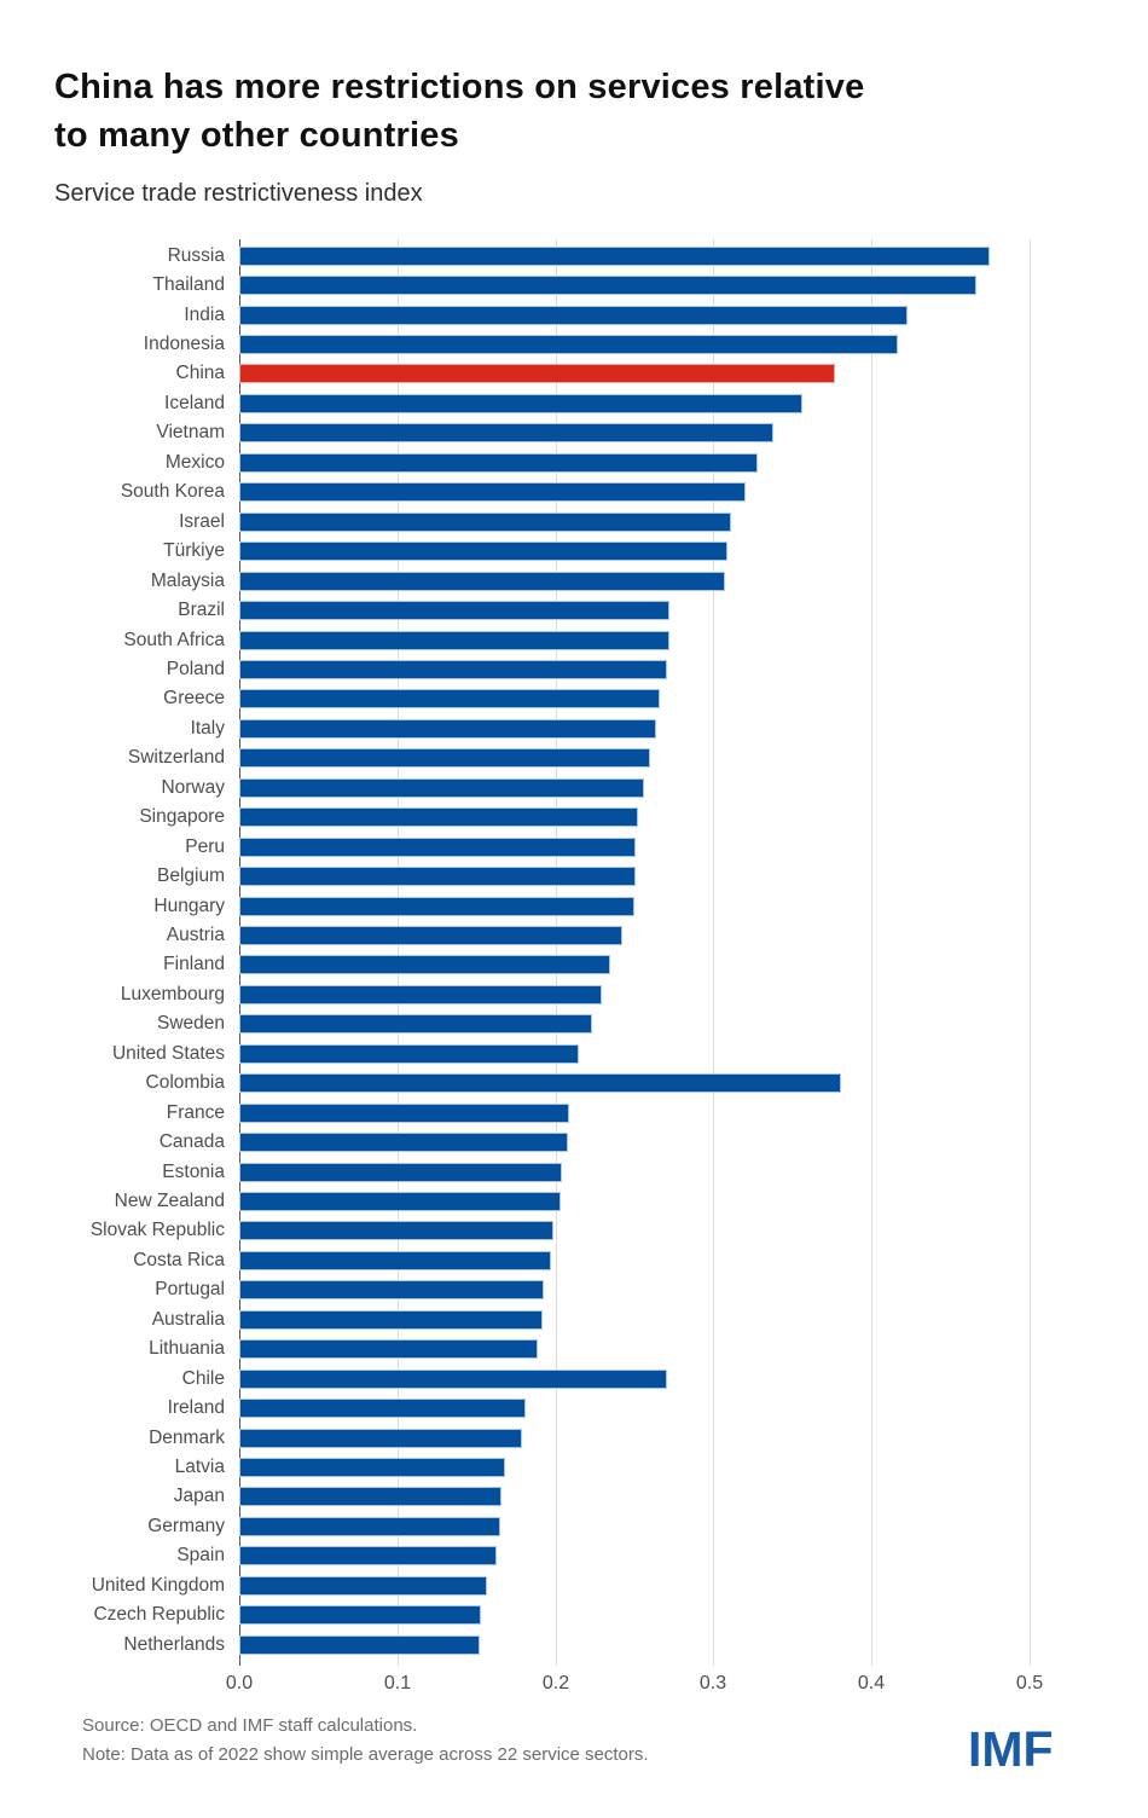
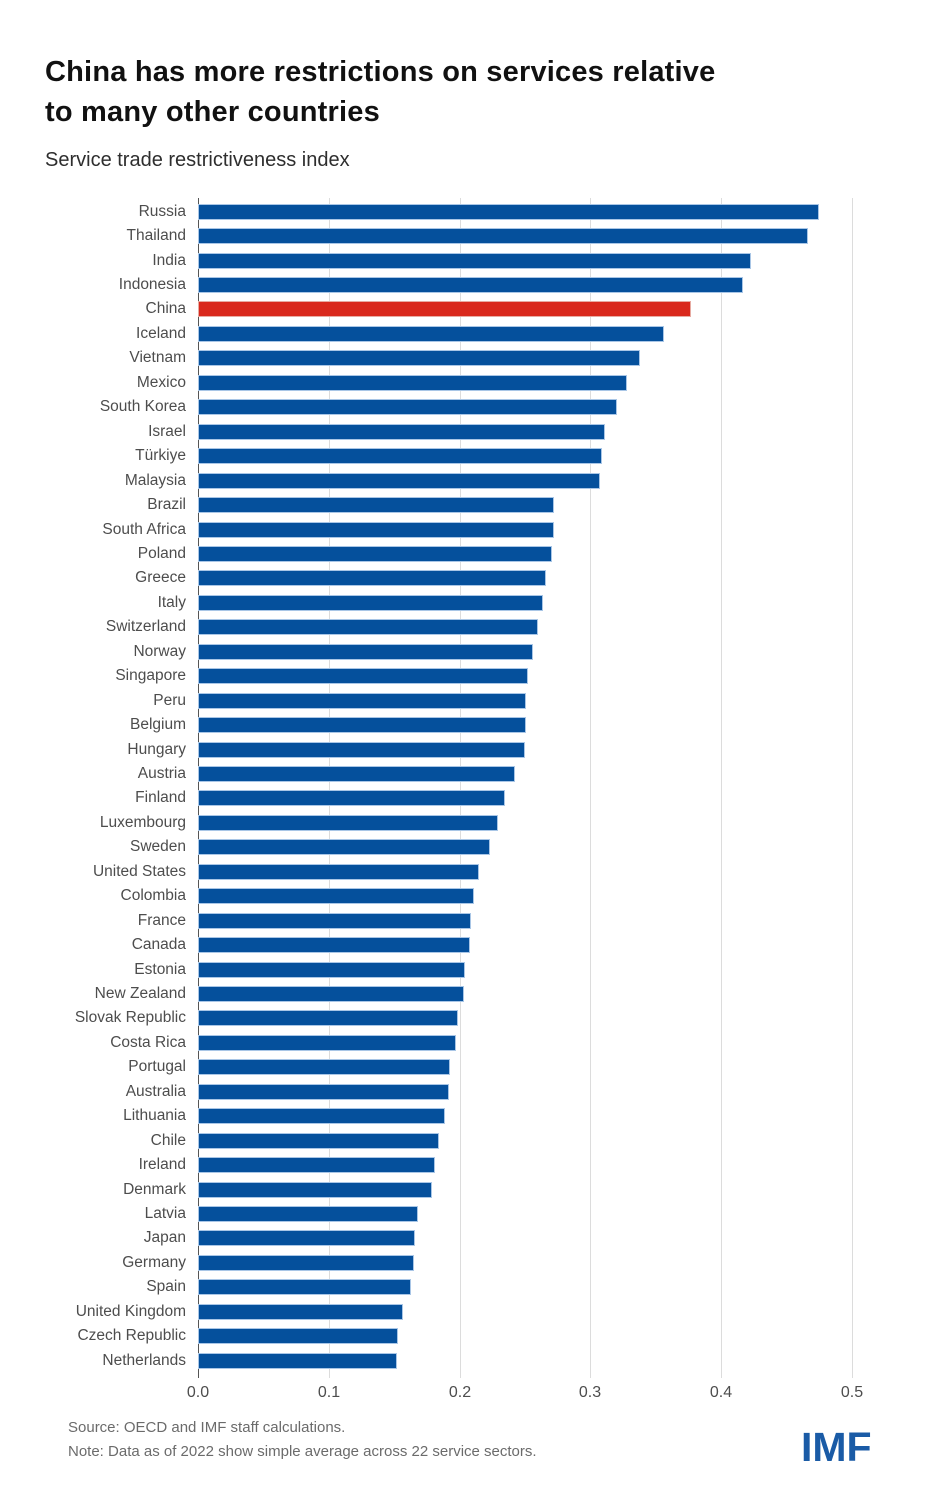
Colombia: 0.381 -> 0.211
Chile: 0.271 -> 0.184
